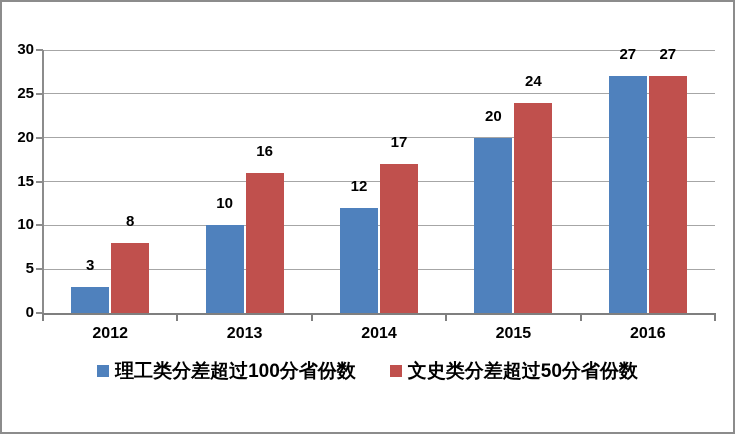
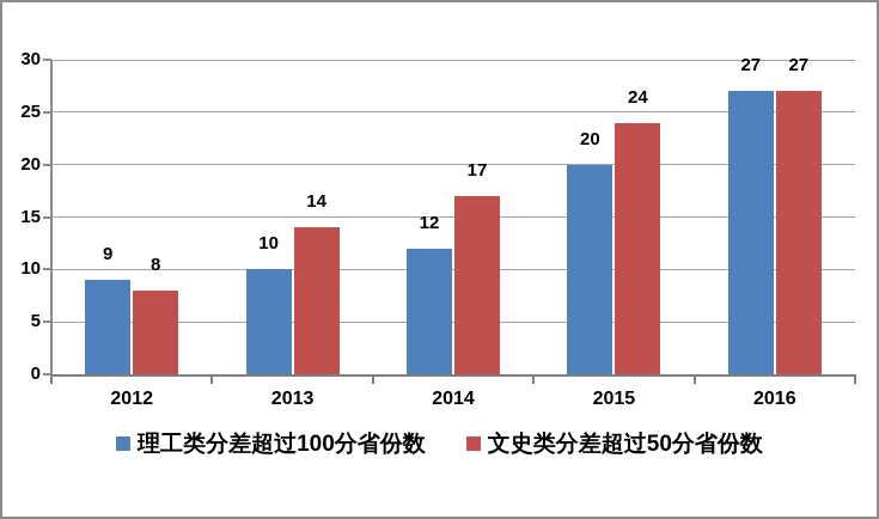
理工类分差超过100分省份数/2012: 3 -> 9
文史类分差超过50分省份数/2013: 16 -> 14
